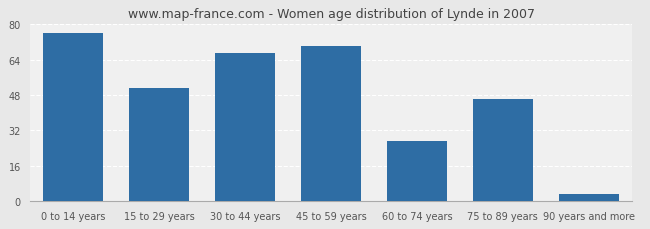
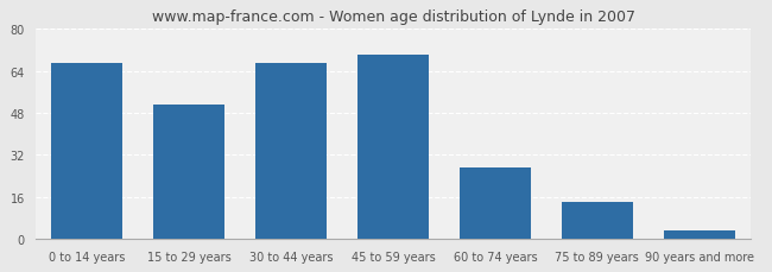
0 to 14 years: 76 -> 67
75 to 89 years: 46 -> 14
